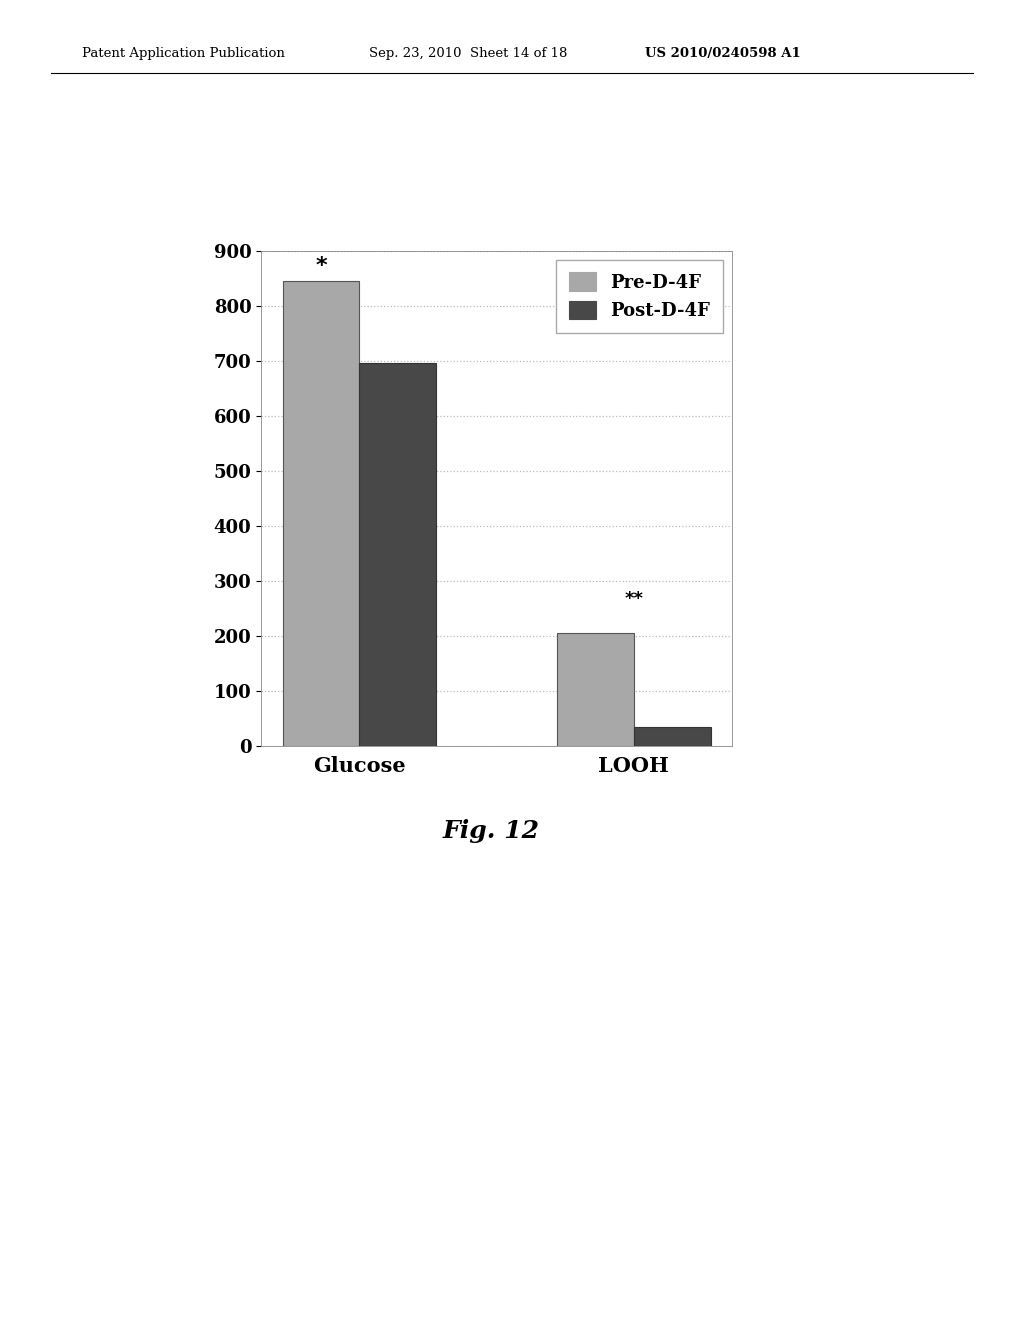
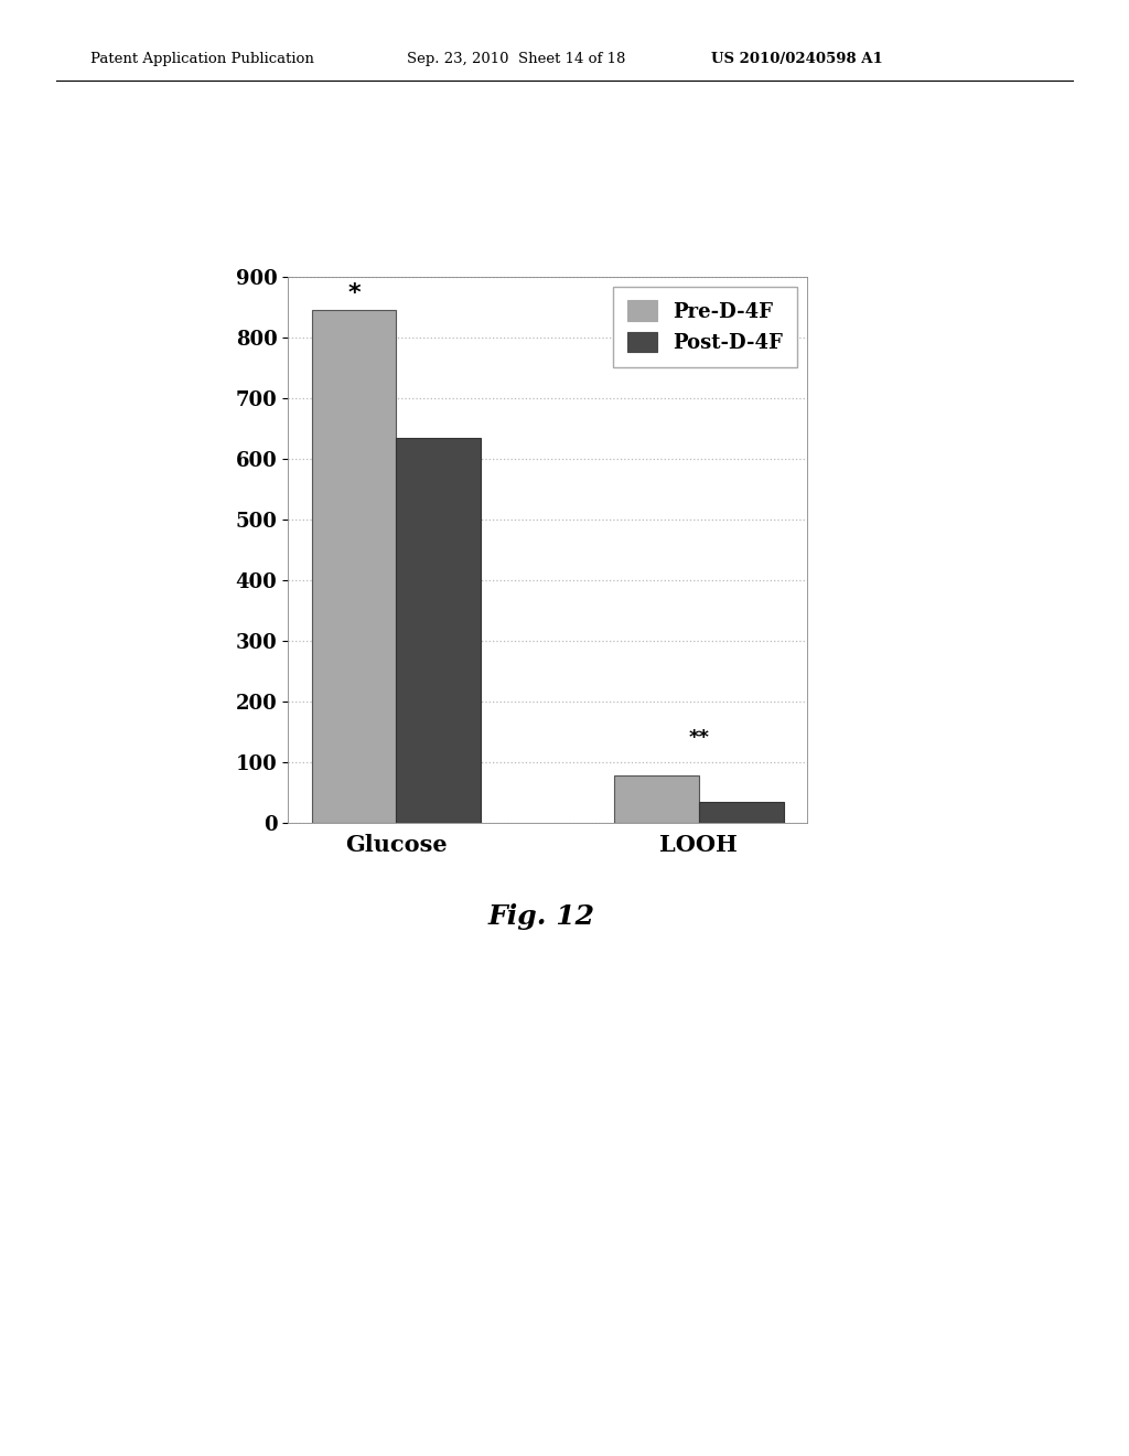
Post-D-4F/Glucose: 696 -> 635
Pre-D-4F/LOOH: 206 -> 78
